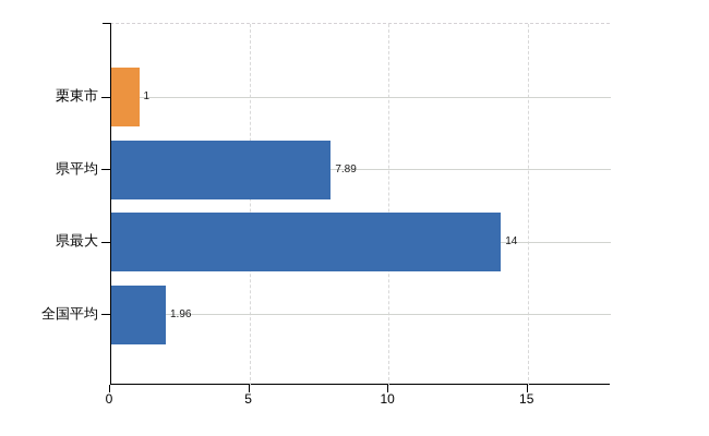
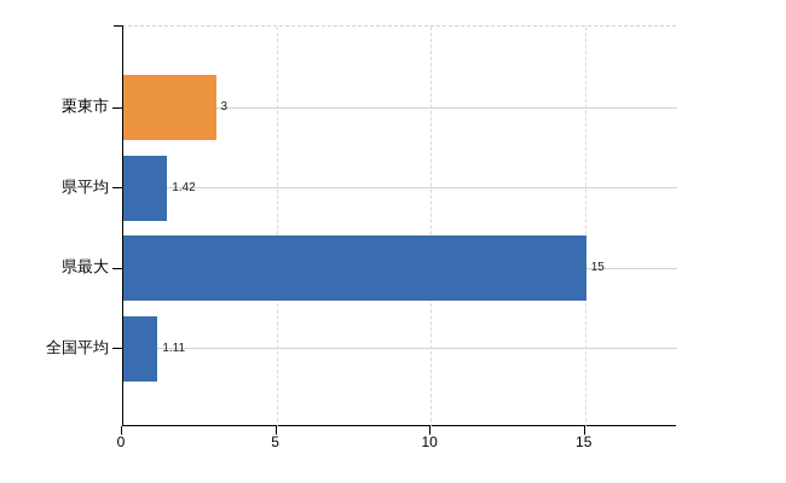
栗東市: 1 -> 3
県平均: 7.89 -> 1.42
県最大: 14 -> 15
全国平均: 1.96 -> 1.11
